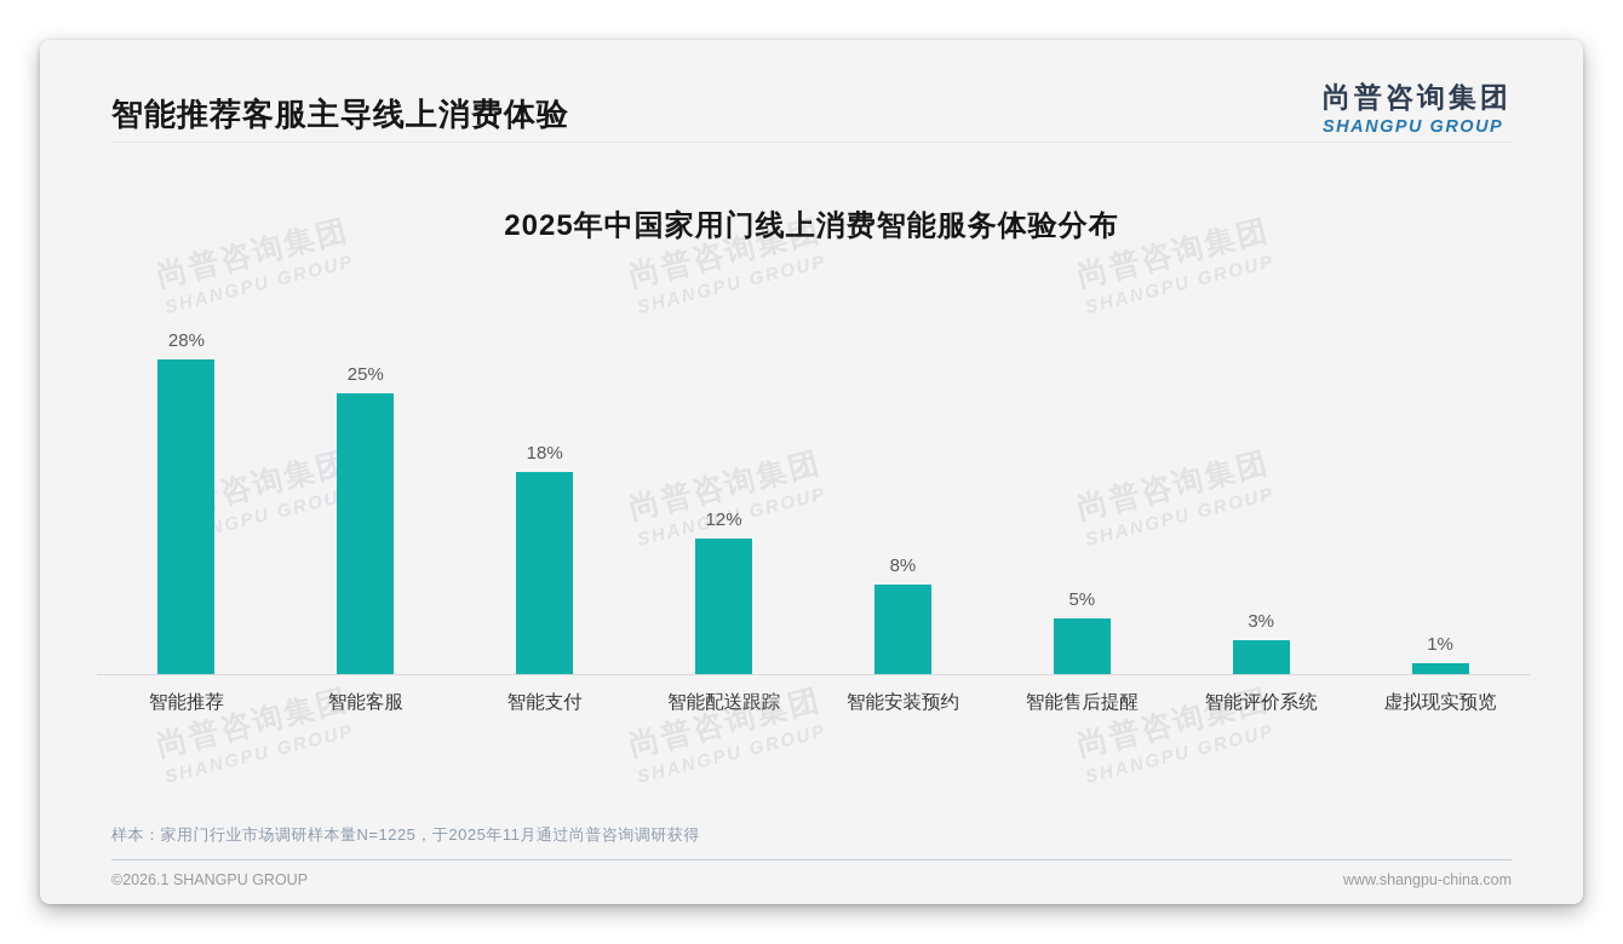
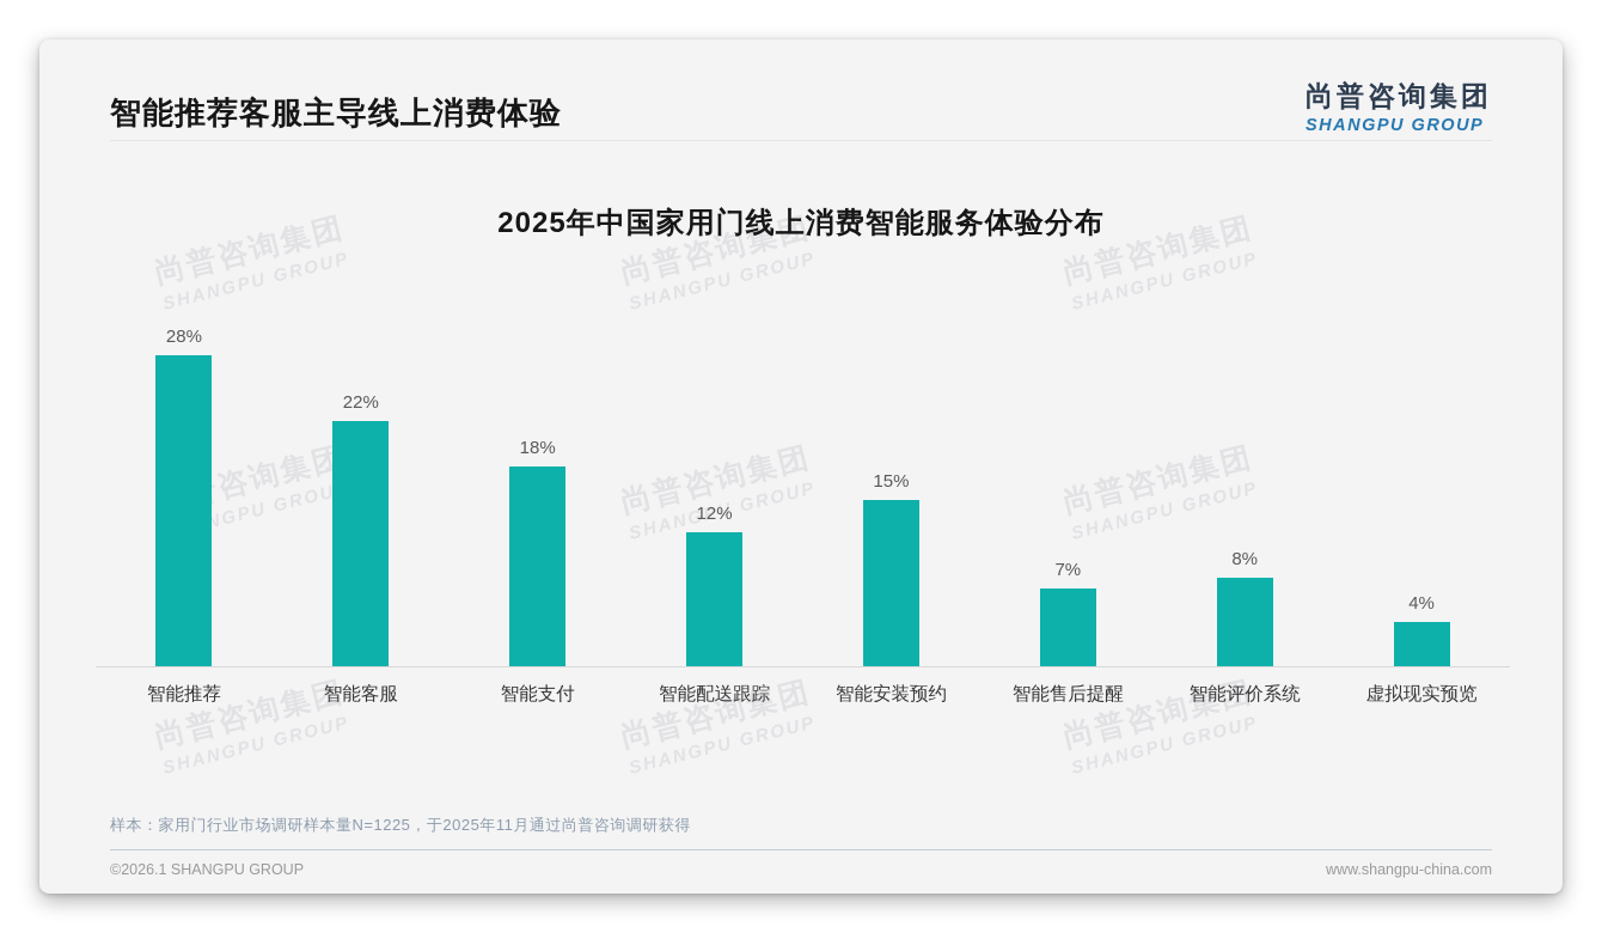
智能客服: 25% -> 22%
智能安装预约: 8% -> 15%
智能售后提醒: 5% -> 7%
智能评价系统: 3% -> 8%
虚拟现实预览: 1% -> 4%
